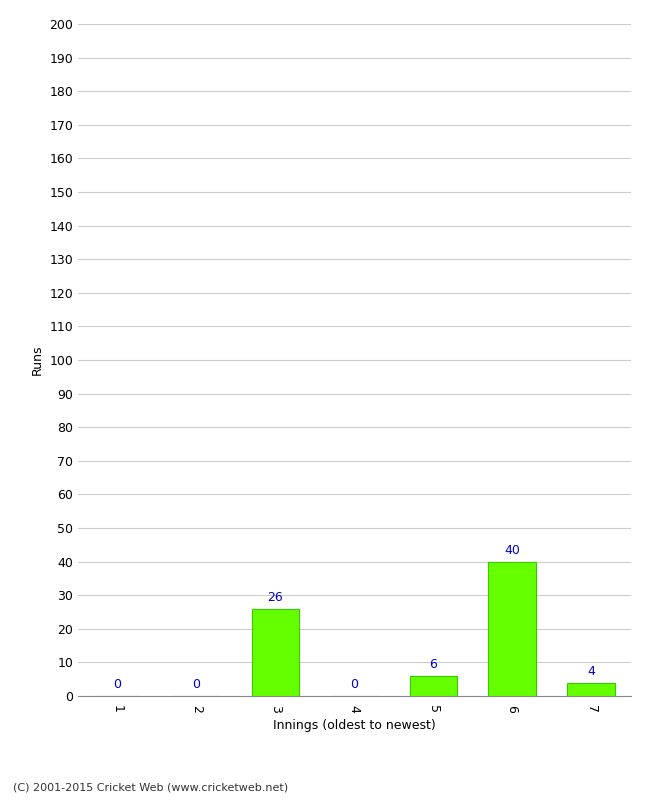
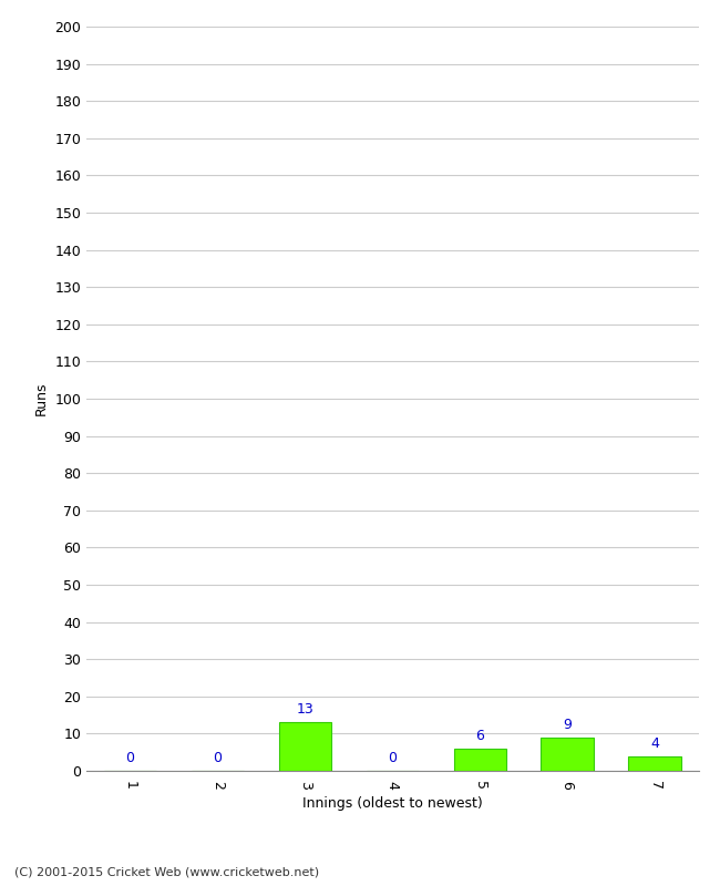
3: 26 -> 13
6: 40 -> 9
